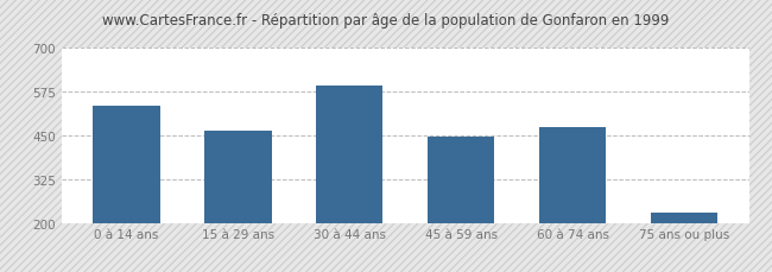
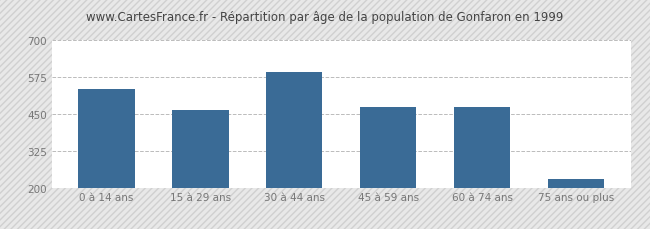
45 à 59 ans: 447 -> 475
